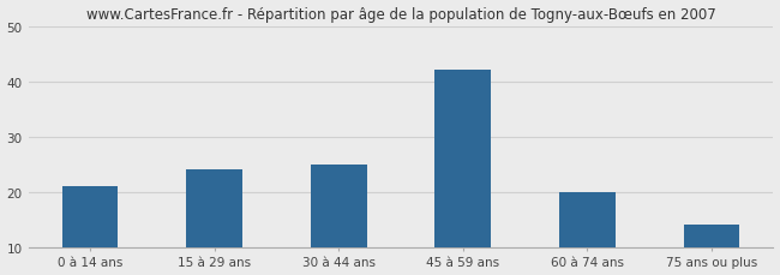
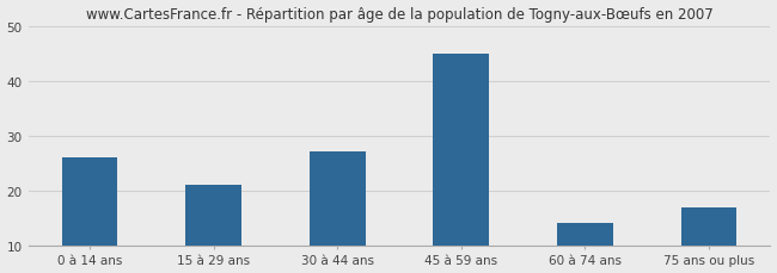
0 à 14 ans: 21 -> 26
15 à 29 ans: 24 -> 21
30 à 44 ans: 25 -> 27
45 à 59 ans: 42 -> 45
60 à 74 ans: 20 -> 14
75 ans ou plus: 14 -> 17
